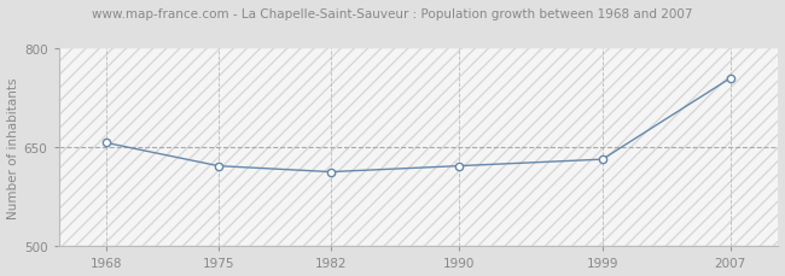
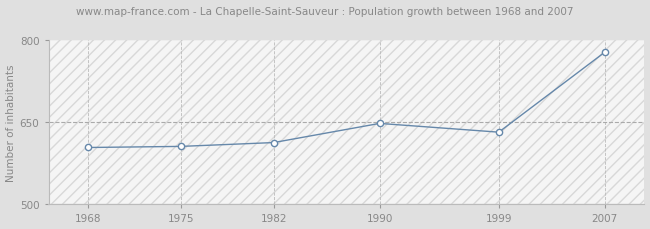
1968: 657 -> 604
1975: 622 -> 606
1990: 622 -> 648
2007: 755 -> 778
